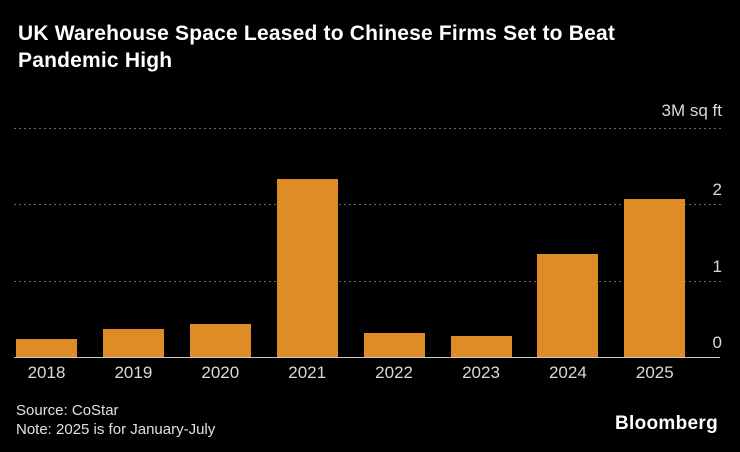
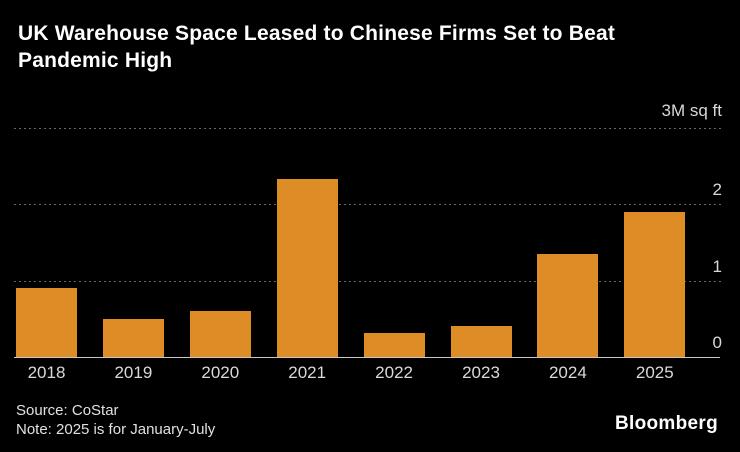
2018: 0.2 -> 0.9
2019: 0.4 -> 0.5
2020: 0.4 -> 0.6
2023: 0.3 -> 0.4
2025: 2.1 -> 1.9
